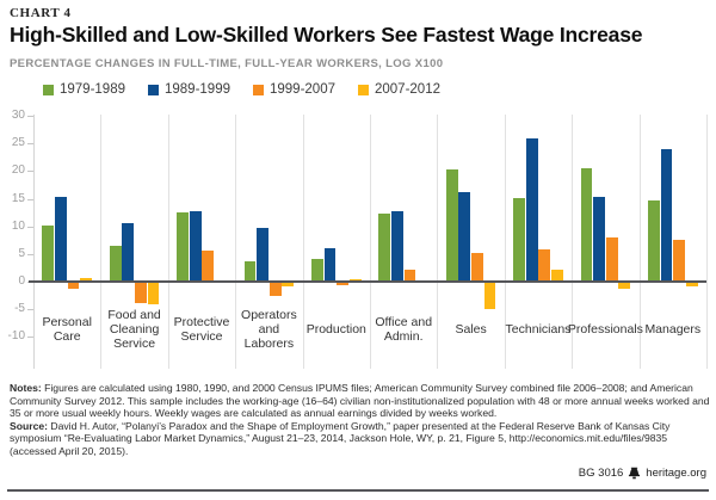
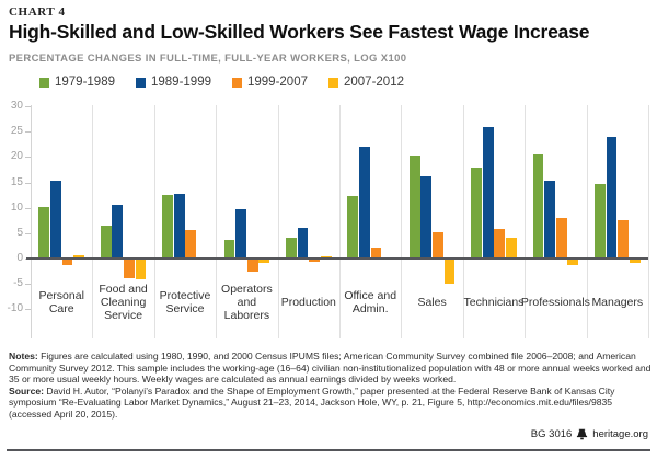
1989-1999/Office and Admin.: 13 -> 22
1979-1989/Technicians: 15 -> 18
2007-2012/Technicians: 2 -> 4
